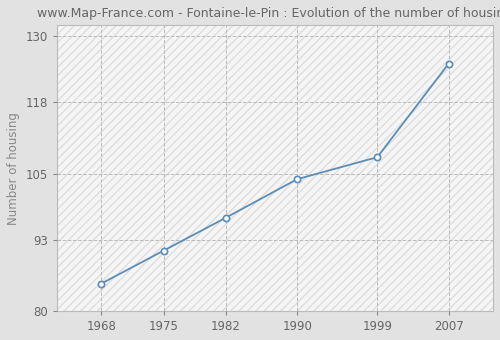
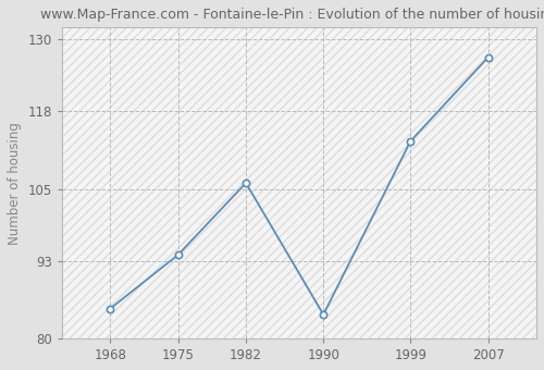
1975: 91 -> 94
1982: 97 -> 106
1990: 104 -> 84
1999: 108 -> 113
2007: 125 -> 127
